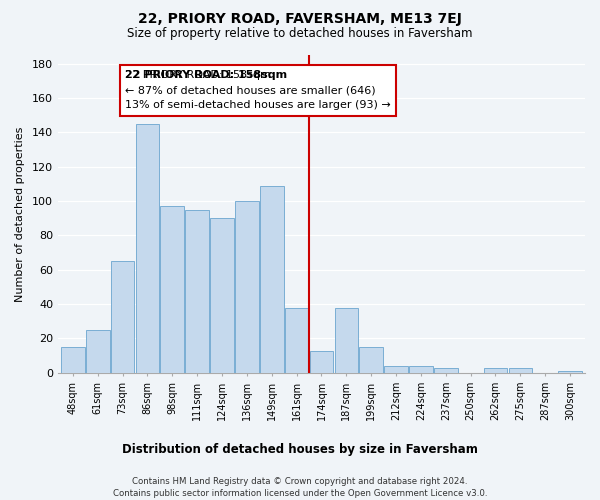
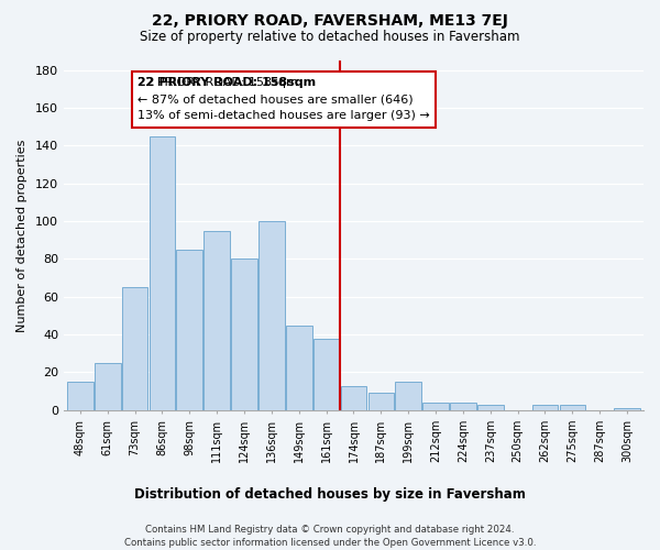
98sqm: 97 -> 85
124sqm: 90 -> 80
149sqm: 109 -> 45
187sqm: 38 -> 9
